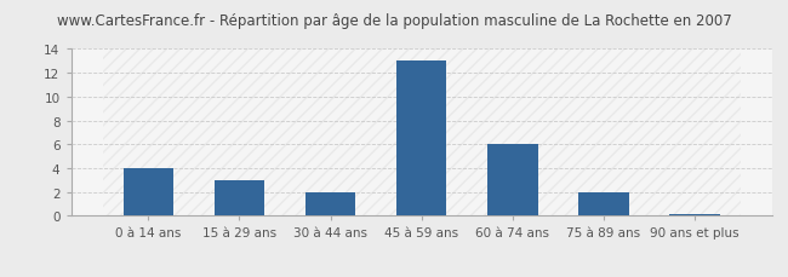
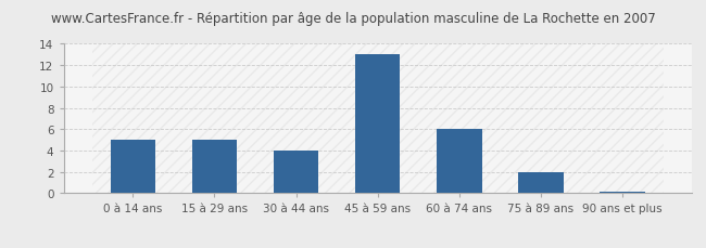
0 à 14 ans: 4.0 -> 5.0
15 à 29 ans: 3.0 -> 5.0
30 à 44 ans: 2.0 -> 4.0
